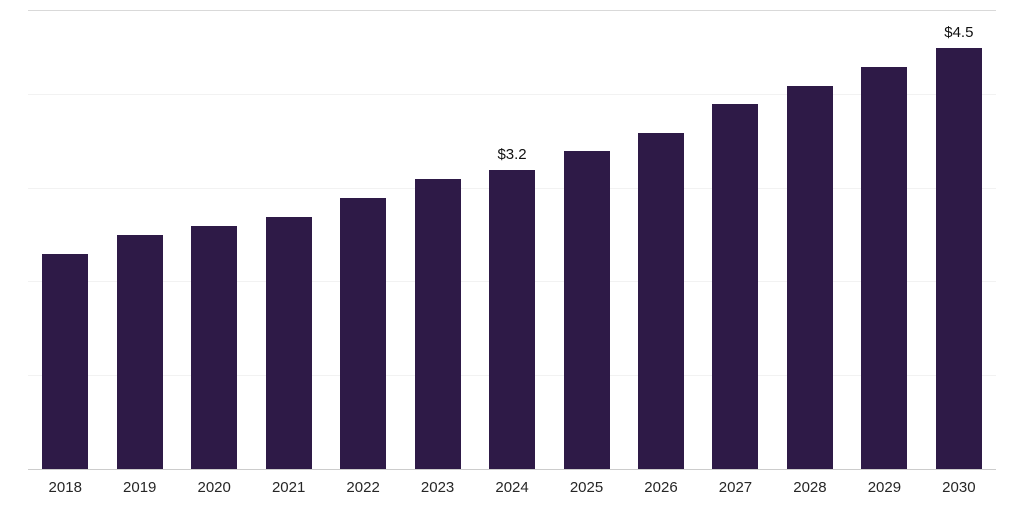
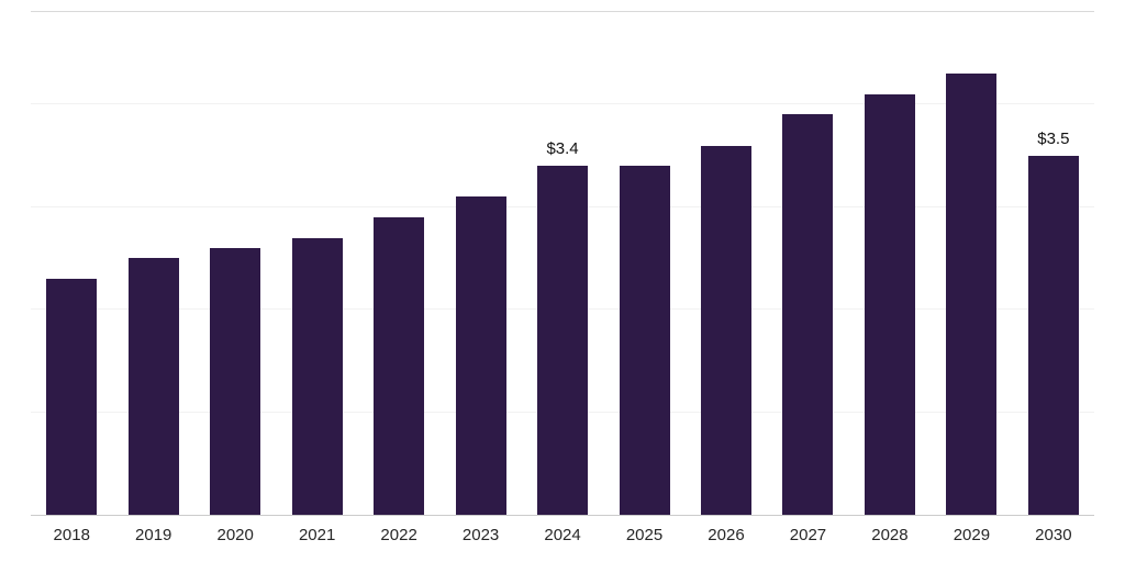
2024: $3.2 -> $3.4
2030: $4.5 -> $3.5
